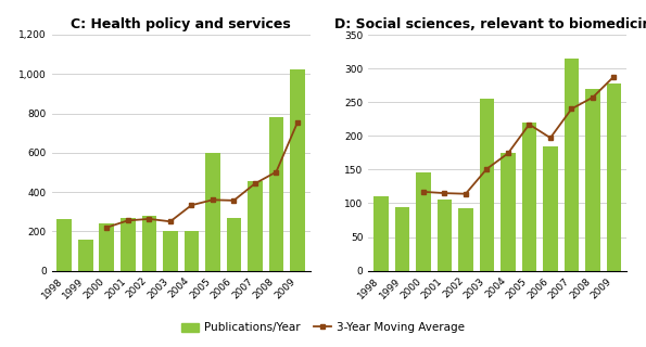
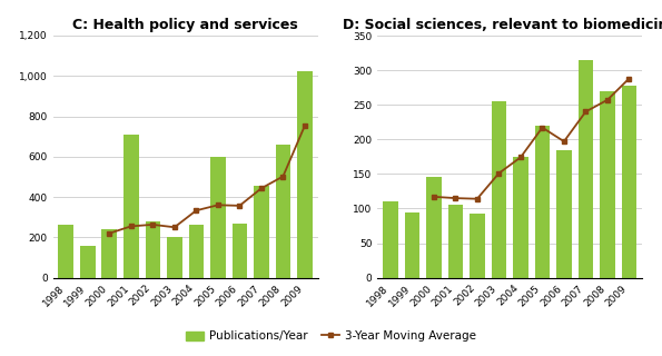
C: Health policy and services/Publications/Year/2001: 270 -> 710
C: Health policy and services/Publications/Year/2004: 200 -> 260
C: Health policy and services/Publications/Year/2008: 780 -> 660
